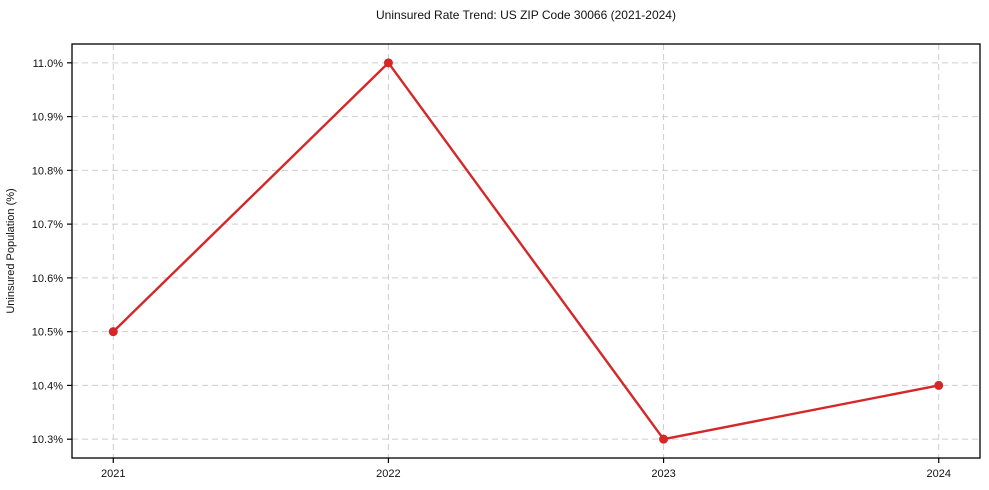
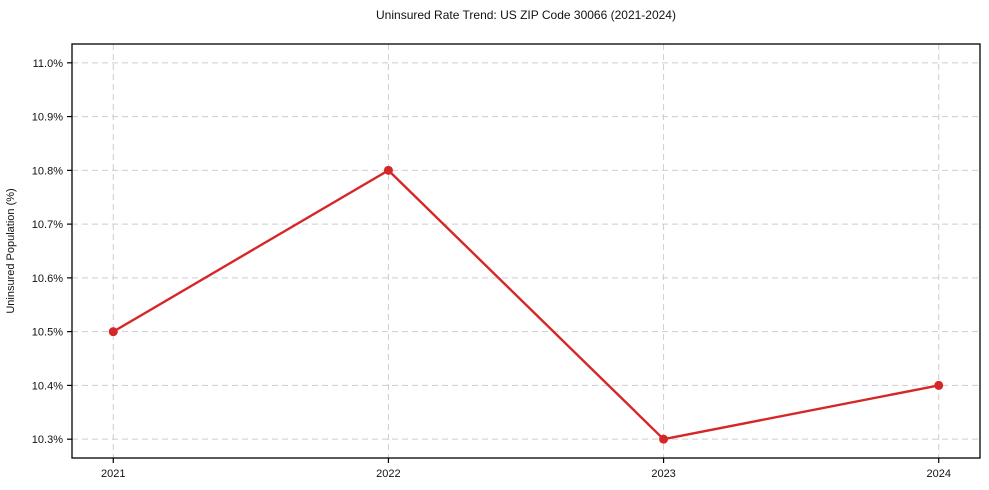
2022: 11.0% -> 10.8%
